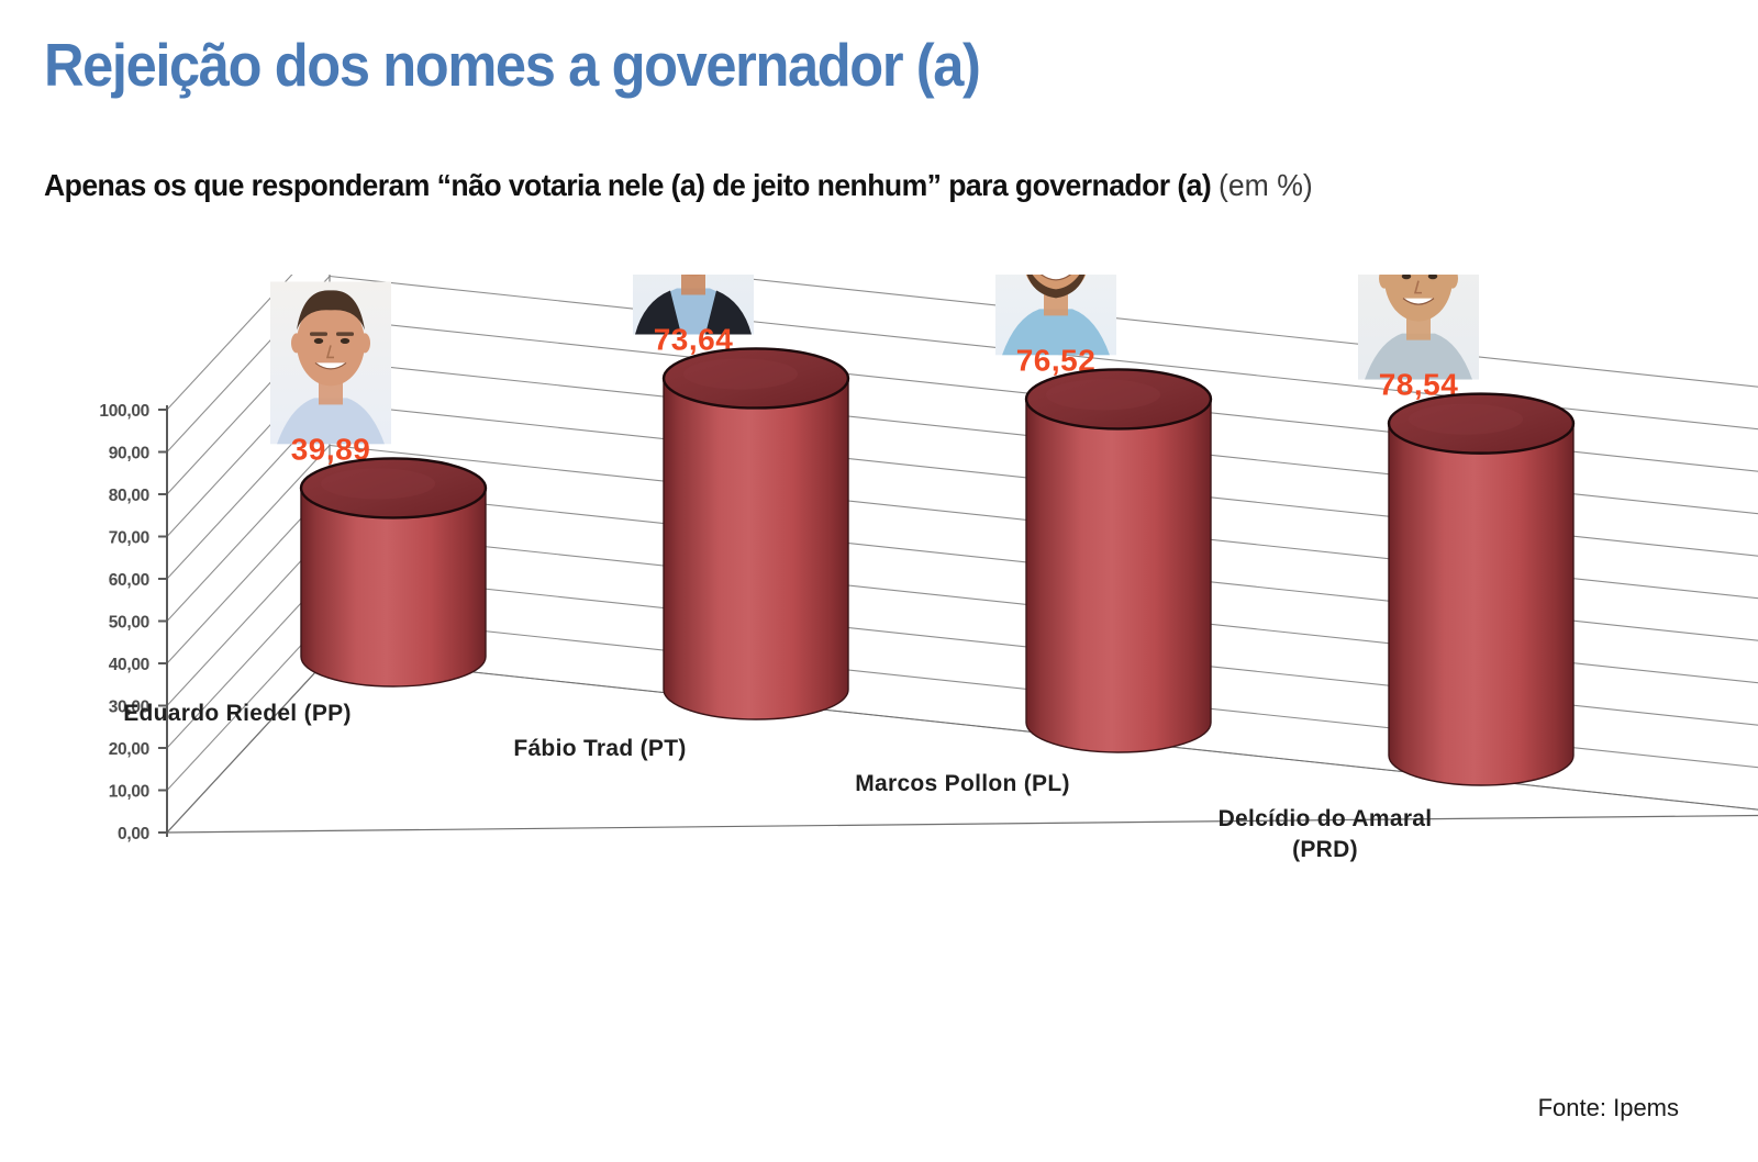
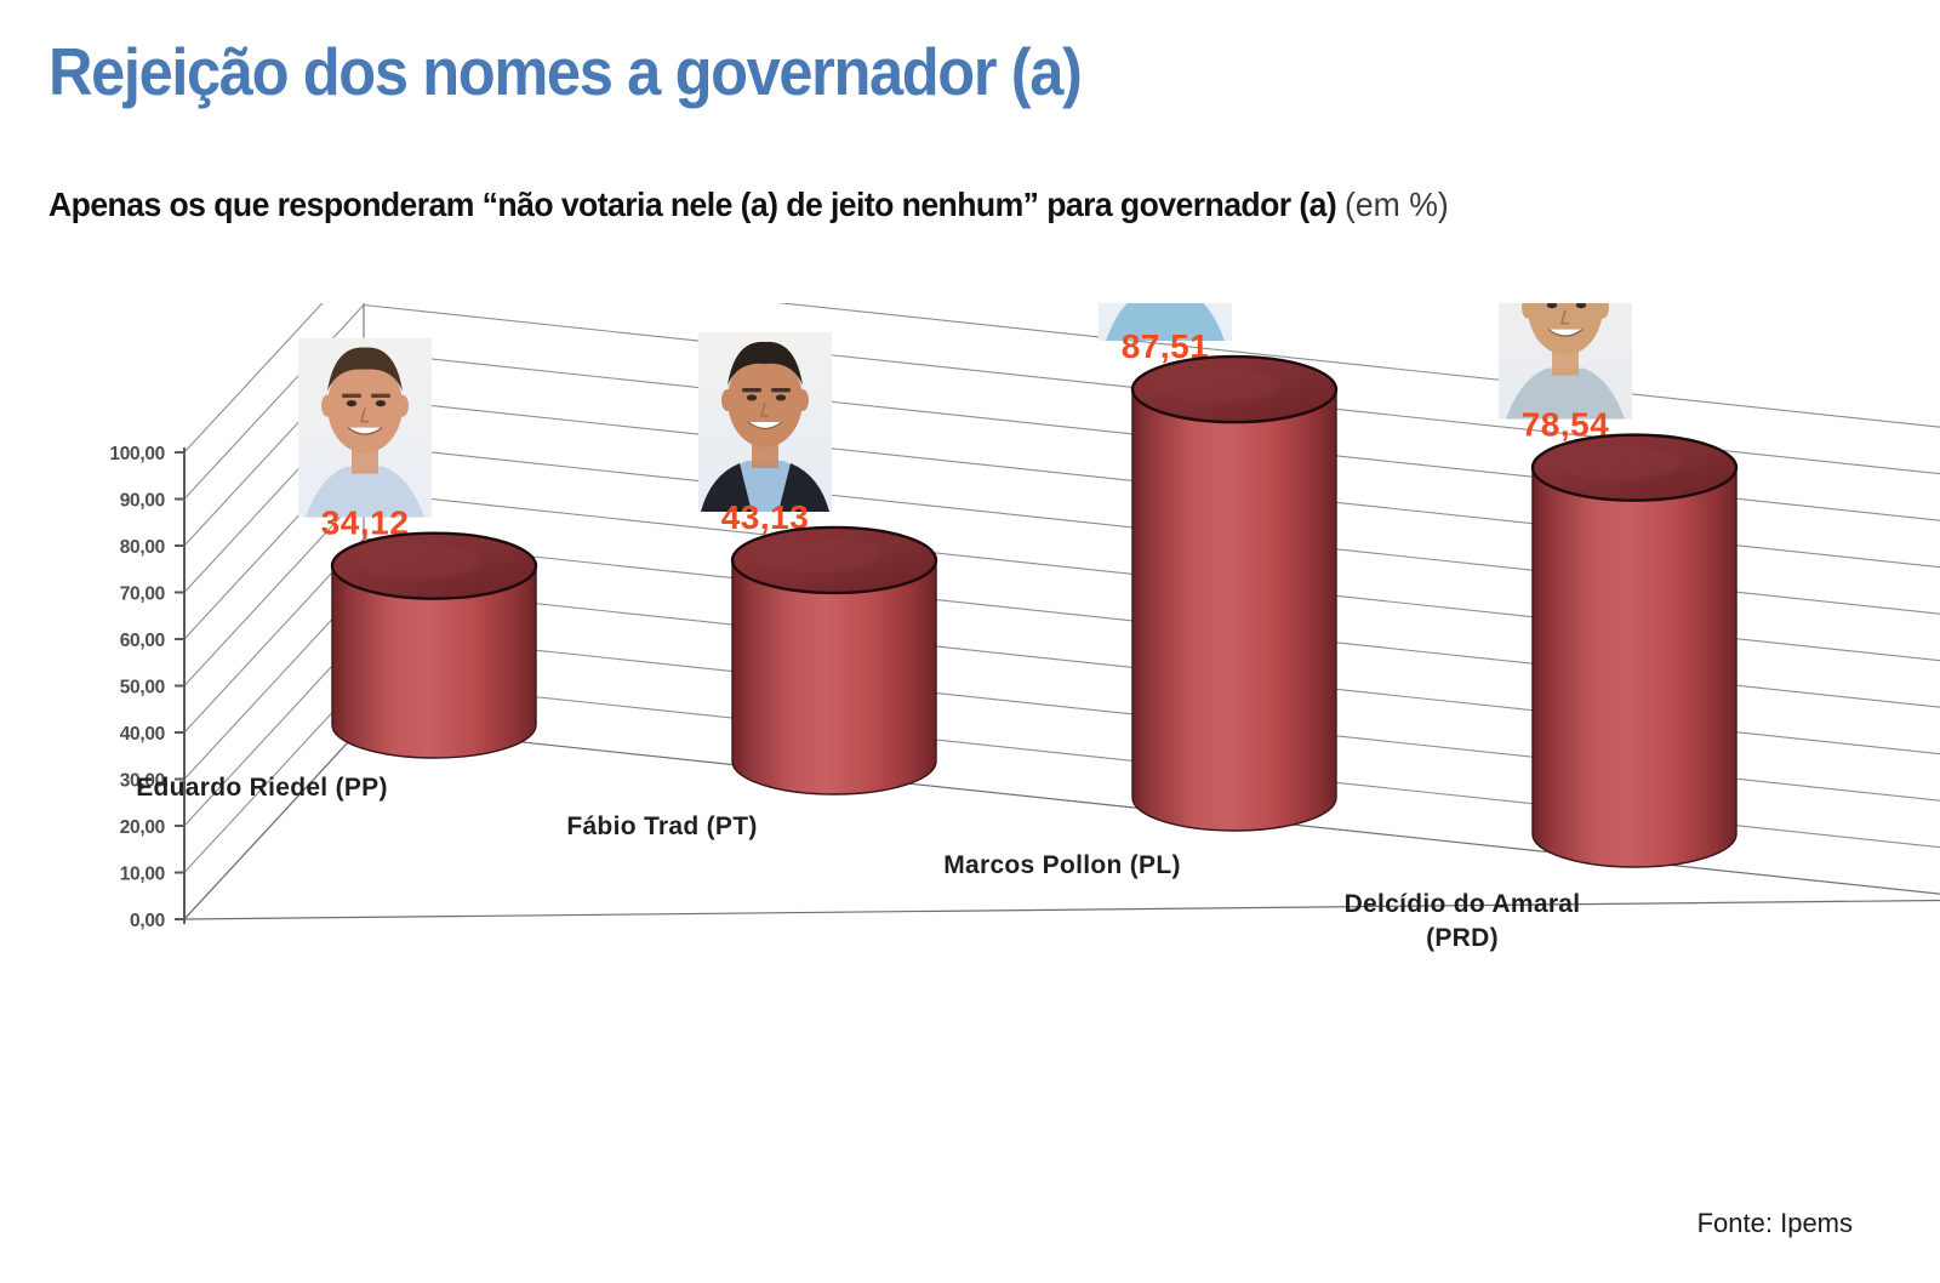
Eduardo Riedel (PP): 39,89 -> 34,12
Fábio Trad (PT): 73,64 -> 43,13
Marcos Pollon (PL): 76,52 -> 87,51
